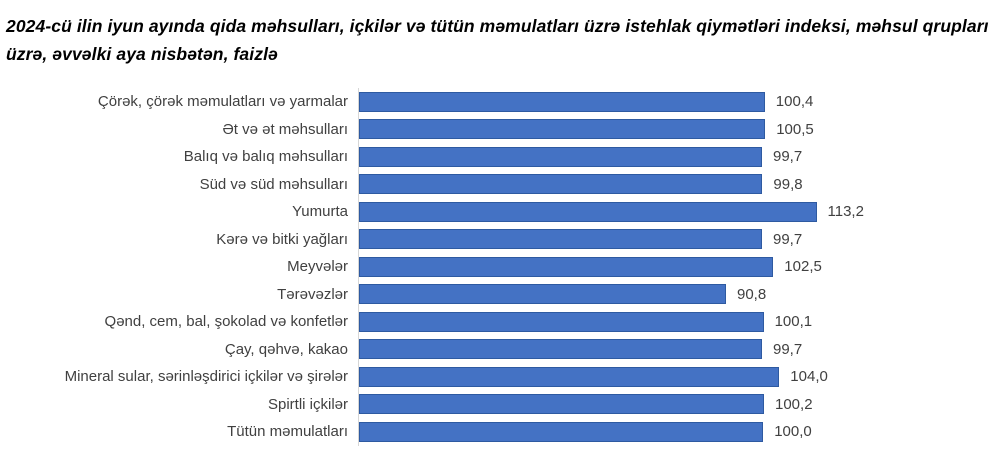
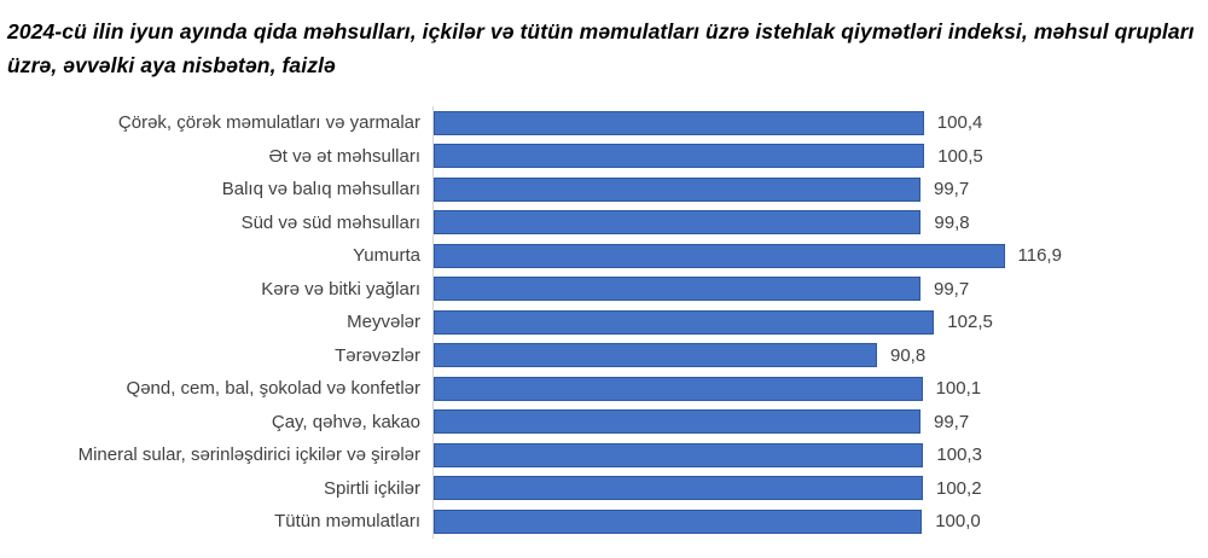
Yumurta: 113,2 -> 116,9
Mineral sular, sərinləşdirici içkilər və şirələr: 104,0 -> 100,3
